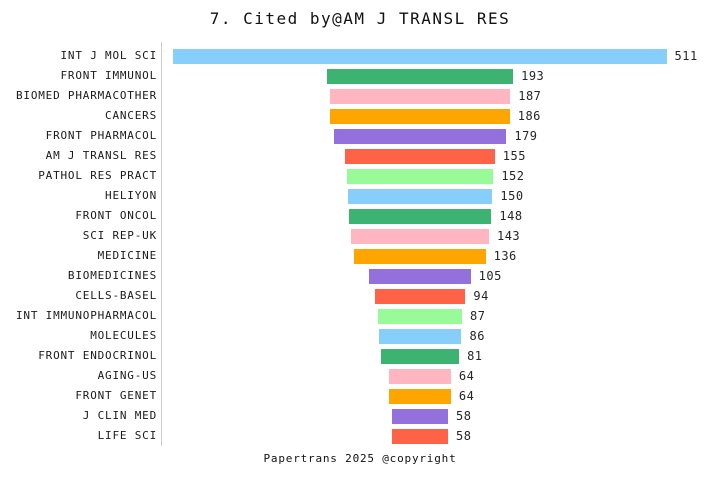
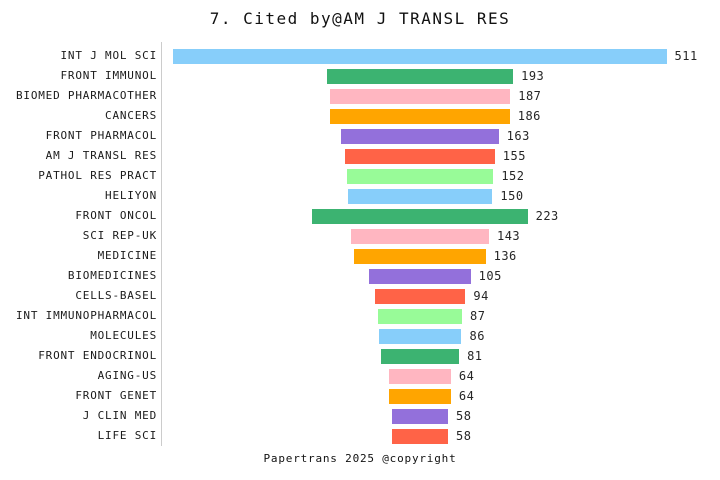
FRONT PHARMACOL: 179 -> 163
FRONT ONCOL: 148 -> 223
